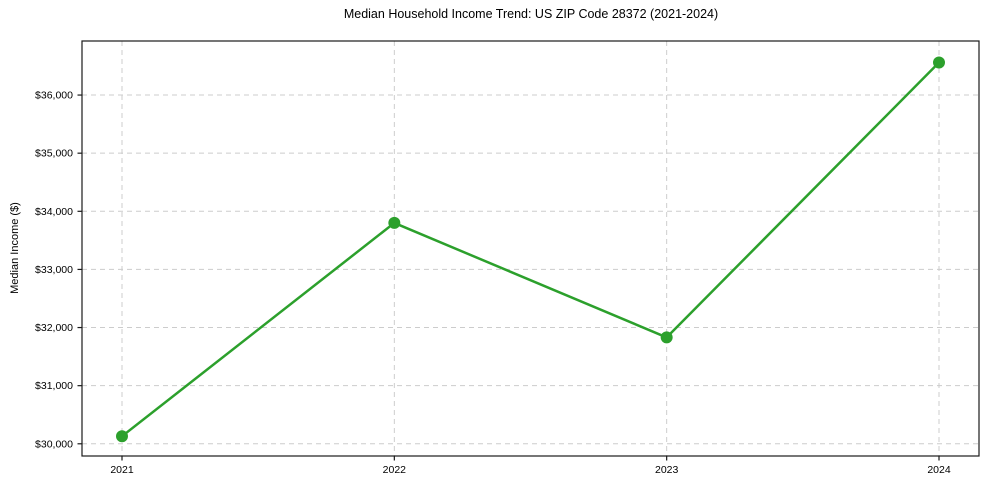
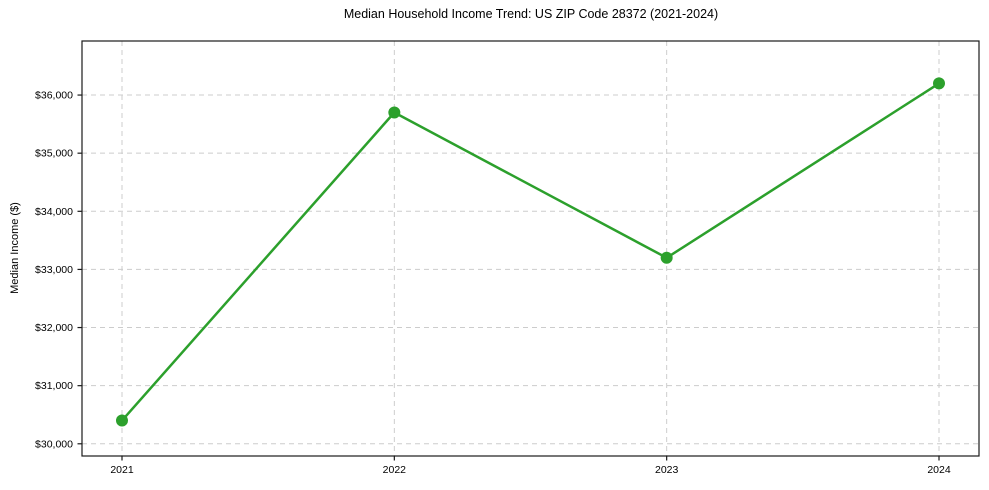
2021: $30100 -> $30400
2022: $33800 -> $35700
2023: $31800 -> $33200
2024: $36600 -> $36200
